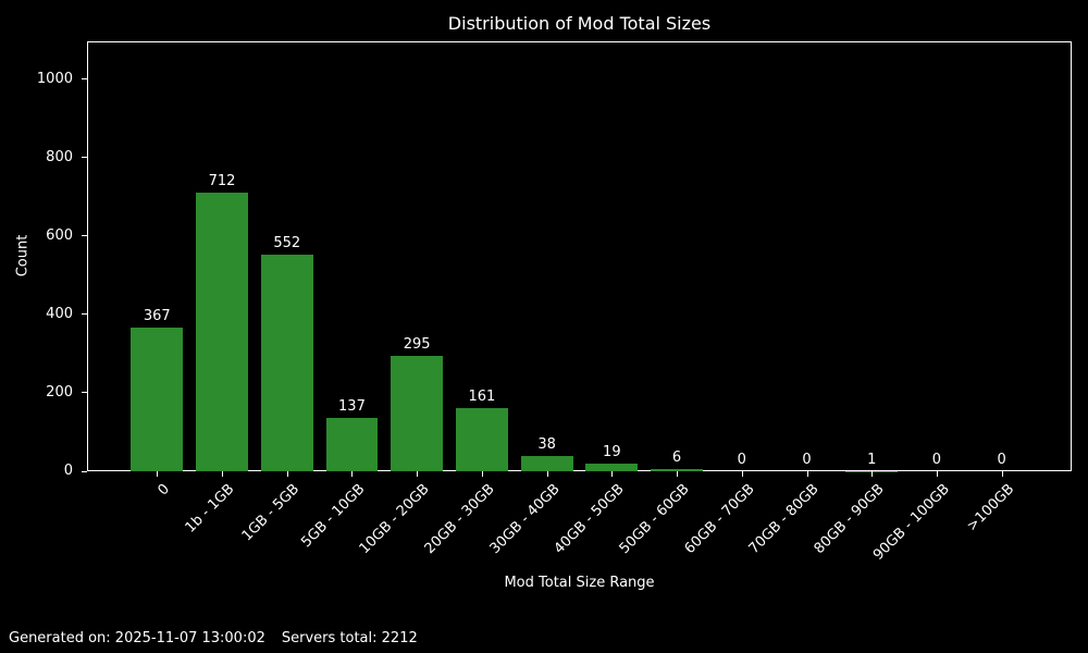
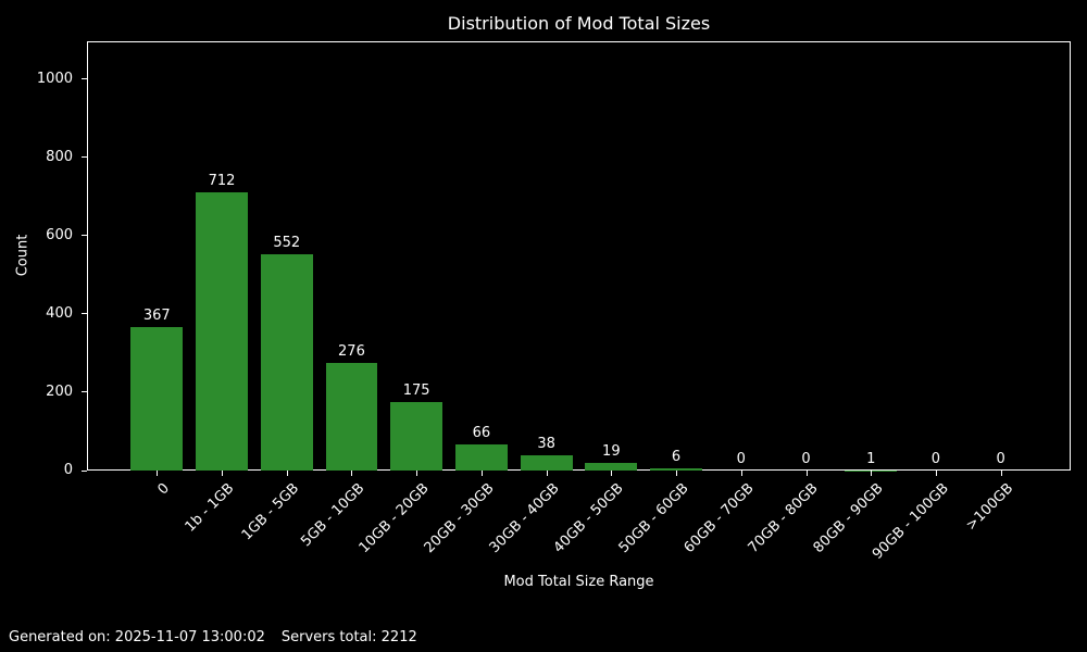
5GB - 10GB: 137 -> 276
10GB - 20GB: 295 -> 175
20GB - 30GB: 161 -> 66
